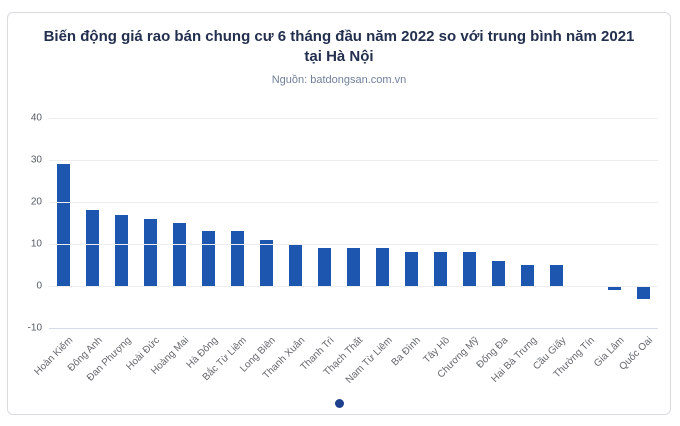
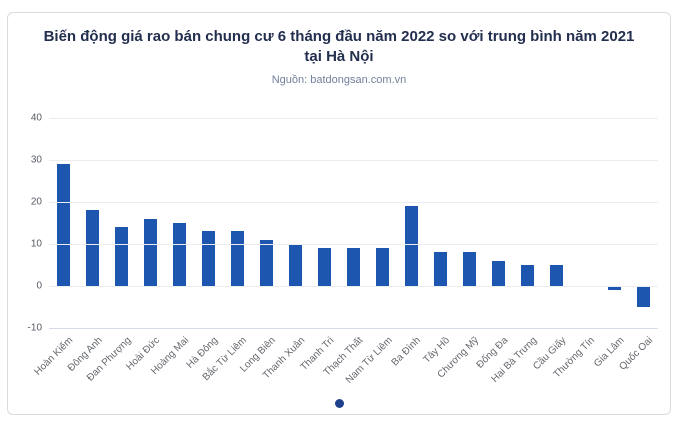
Đan Phượng: 17 -> 14
Ba Đình: 8 -> 19
Quốc Oai: -3 -> -5
